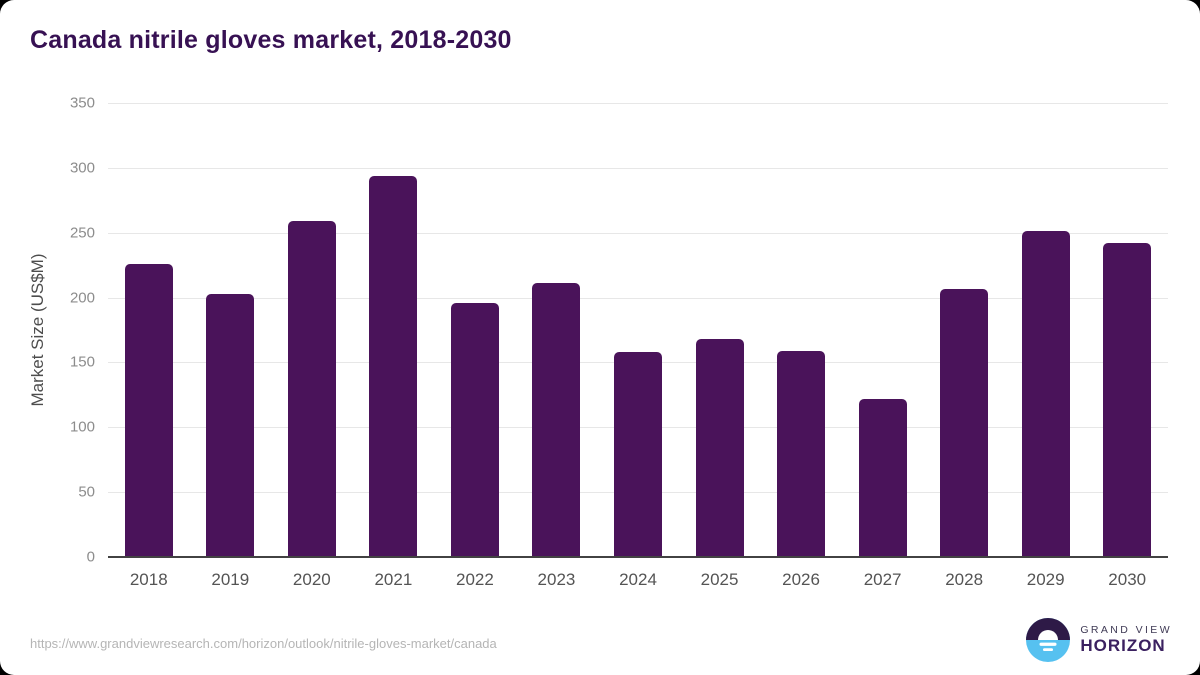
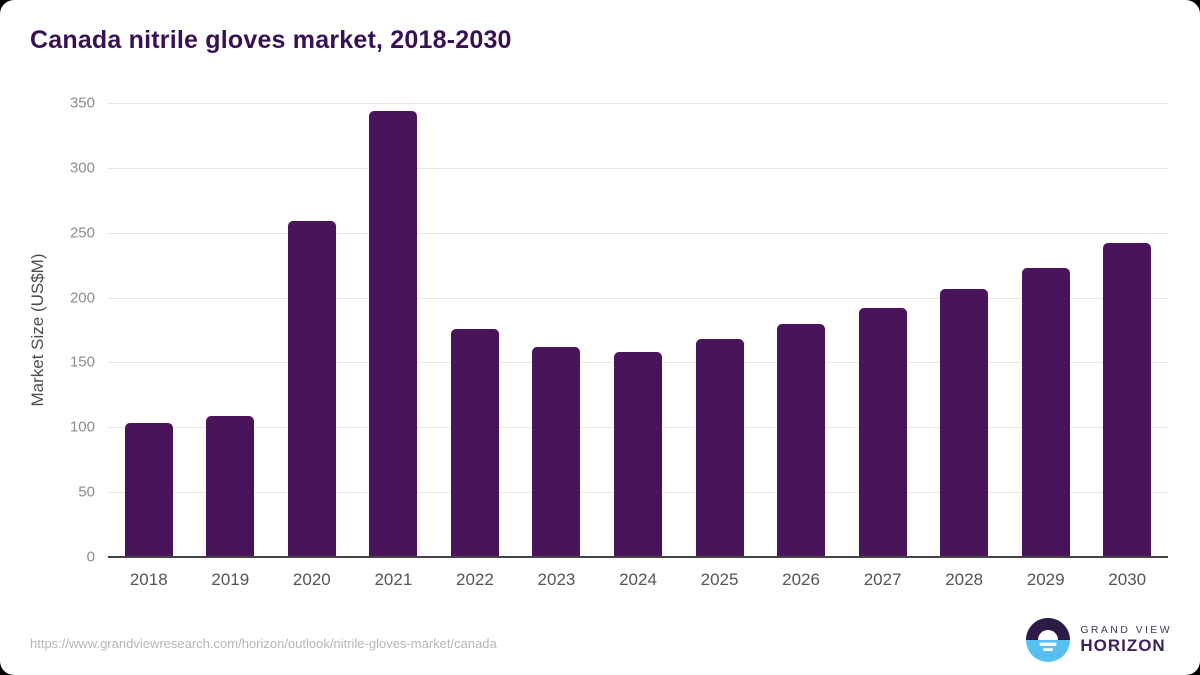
2018: 226 -> 103
2019: 203 -> 109
2021: 294 -> 344
2022: 196 -> 176
2023: 211 -> 162
2026: 159 -> 180
2027: 122 -> 192
2029: 251 -> 223
